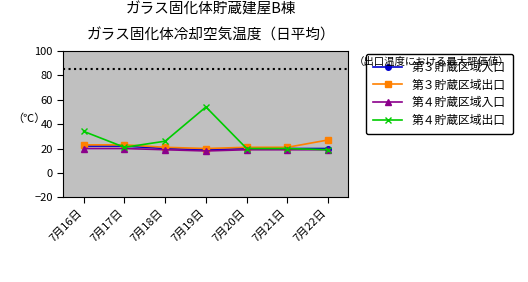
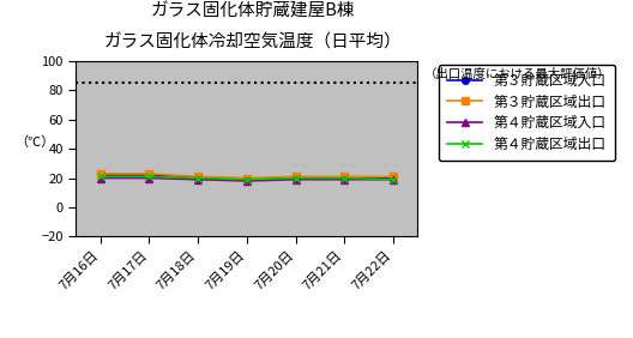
第４貯蔵区域出口/7月16日: 34 -> 21
第４貯蔵区域出口/7月18日: 26 -> 20
第４貯蔵区域出口/7月19日: 54 -> 19
第３貯蔵区域出口/7月22日: 27 -> 21
